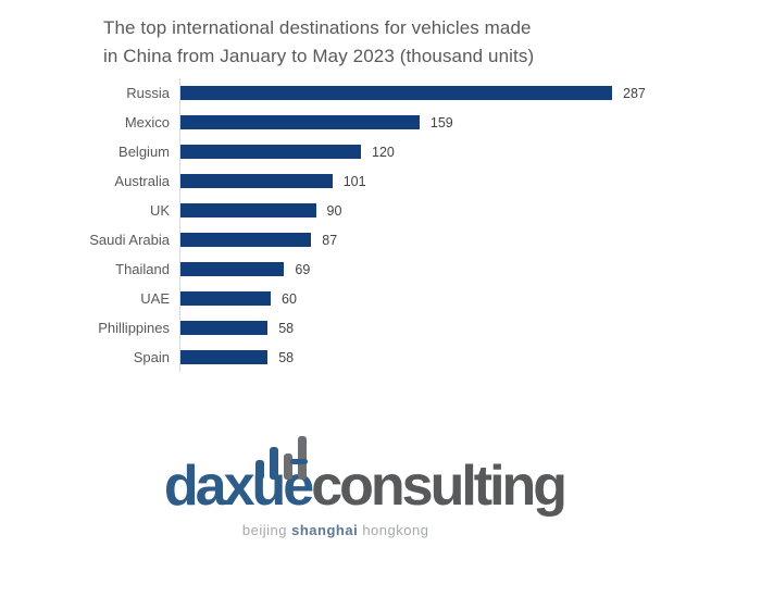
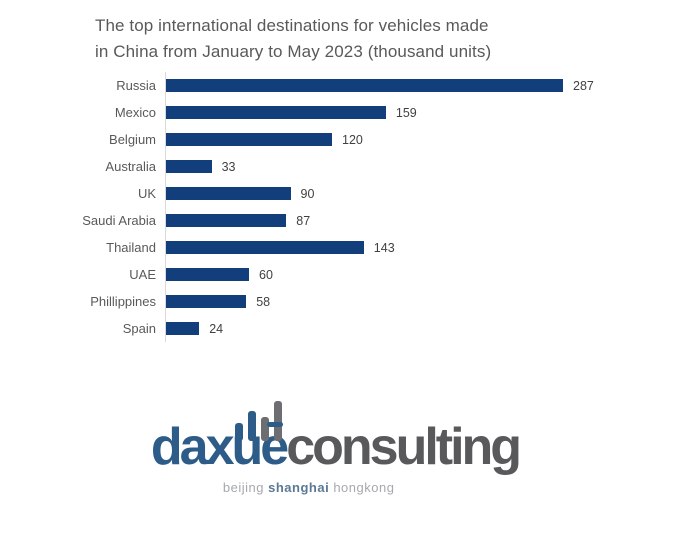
Australia: 101 -> 33
Thailand: 69 -> 143
Spain: 58 -> 24
